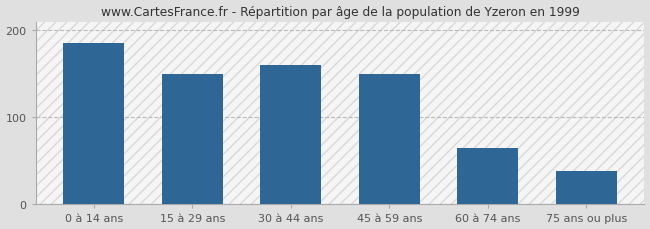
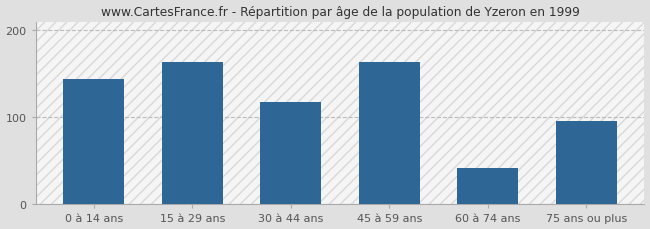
0 à 14 ans: 185 -> 144
15 à 29 ans: 150 -> 164
30 à 44 ans: 160 -> 118
45 à 59 ans: 150 -> 164
60 à 74 ans: 65 -> 42
75 ans ou plus: 38 -> 96
